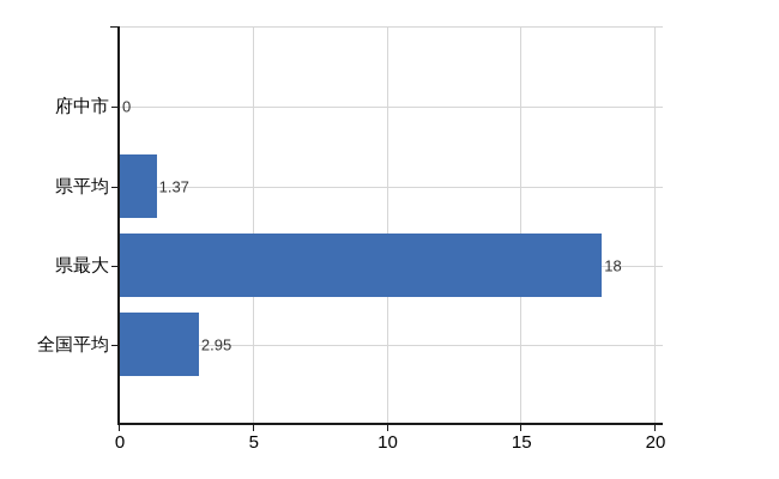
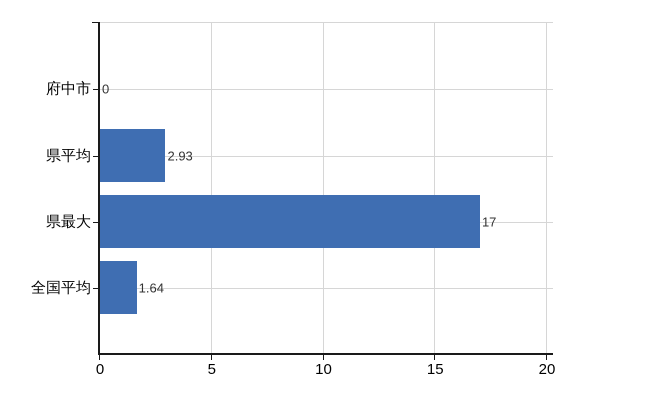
県平均: 1.37 -> 2.93
県最大: 18 -> 17
全国平均: 2.95 -> 1.64
